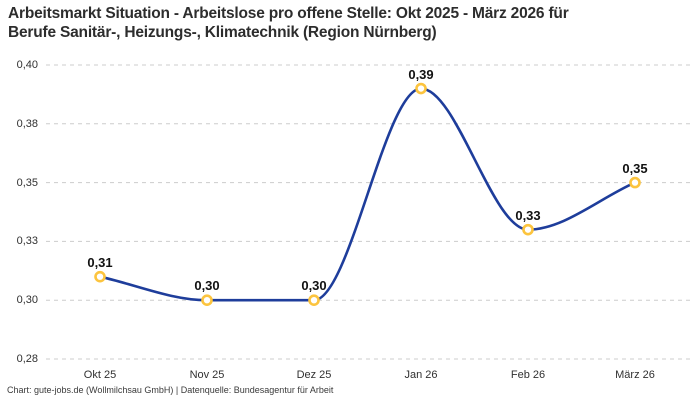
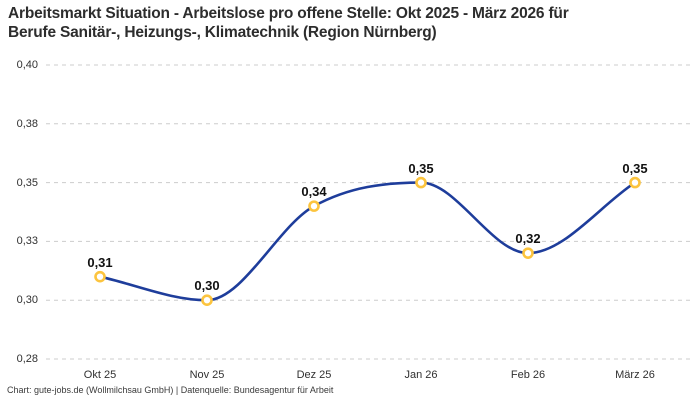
Dez 25: 0,30 -> 0,34
Jan 26: 0,39 -> 0,35
Feb 26: 0,33 -> 0,32
